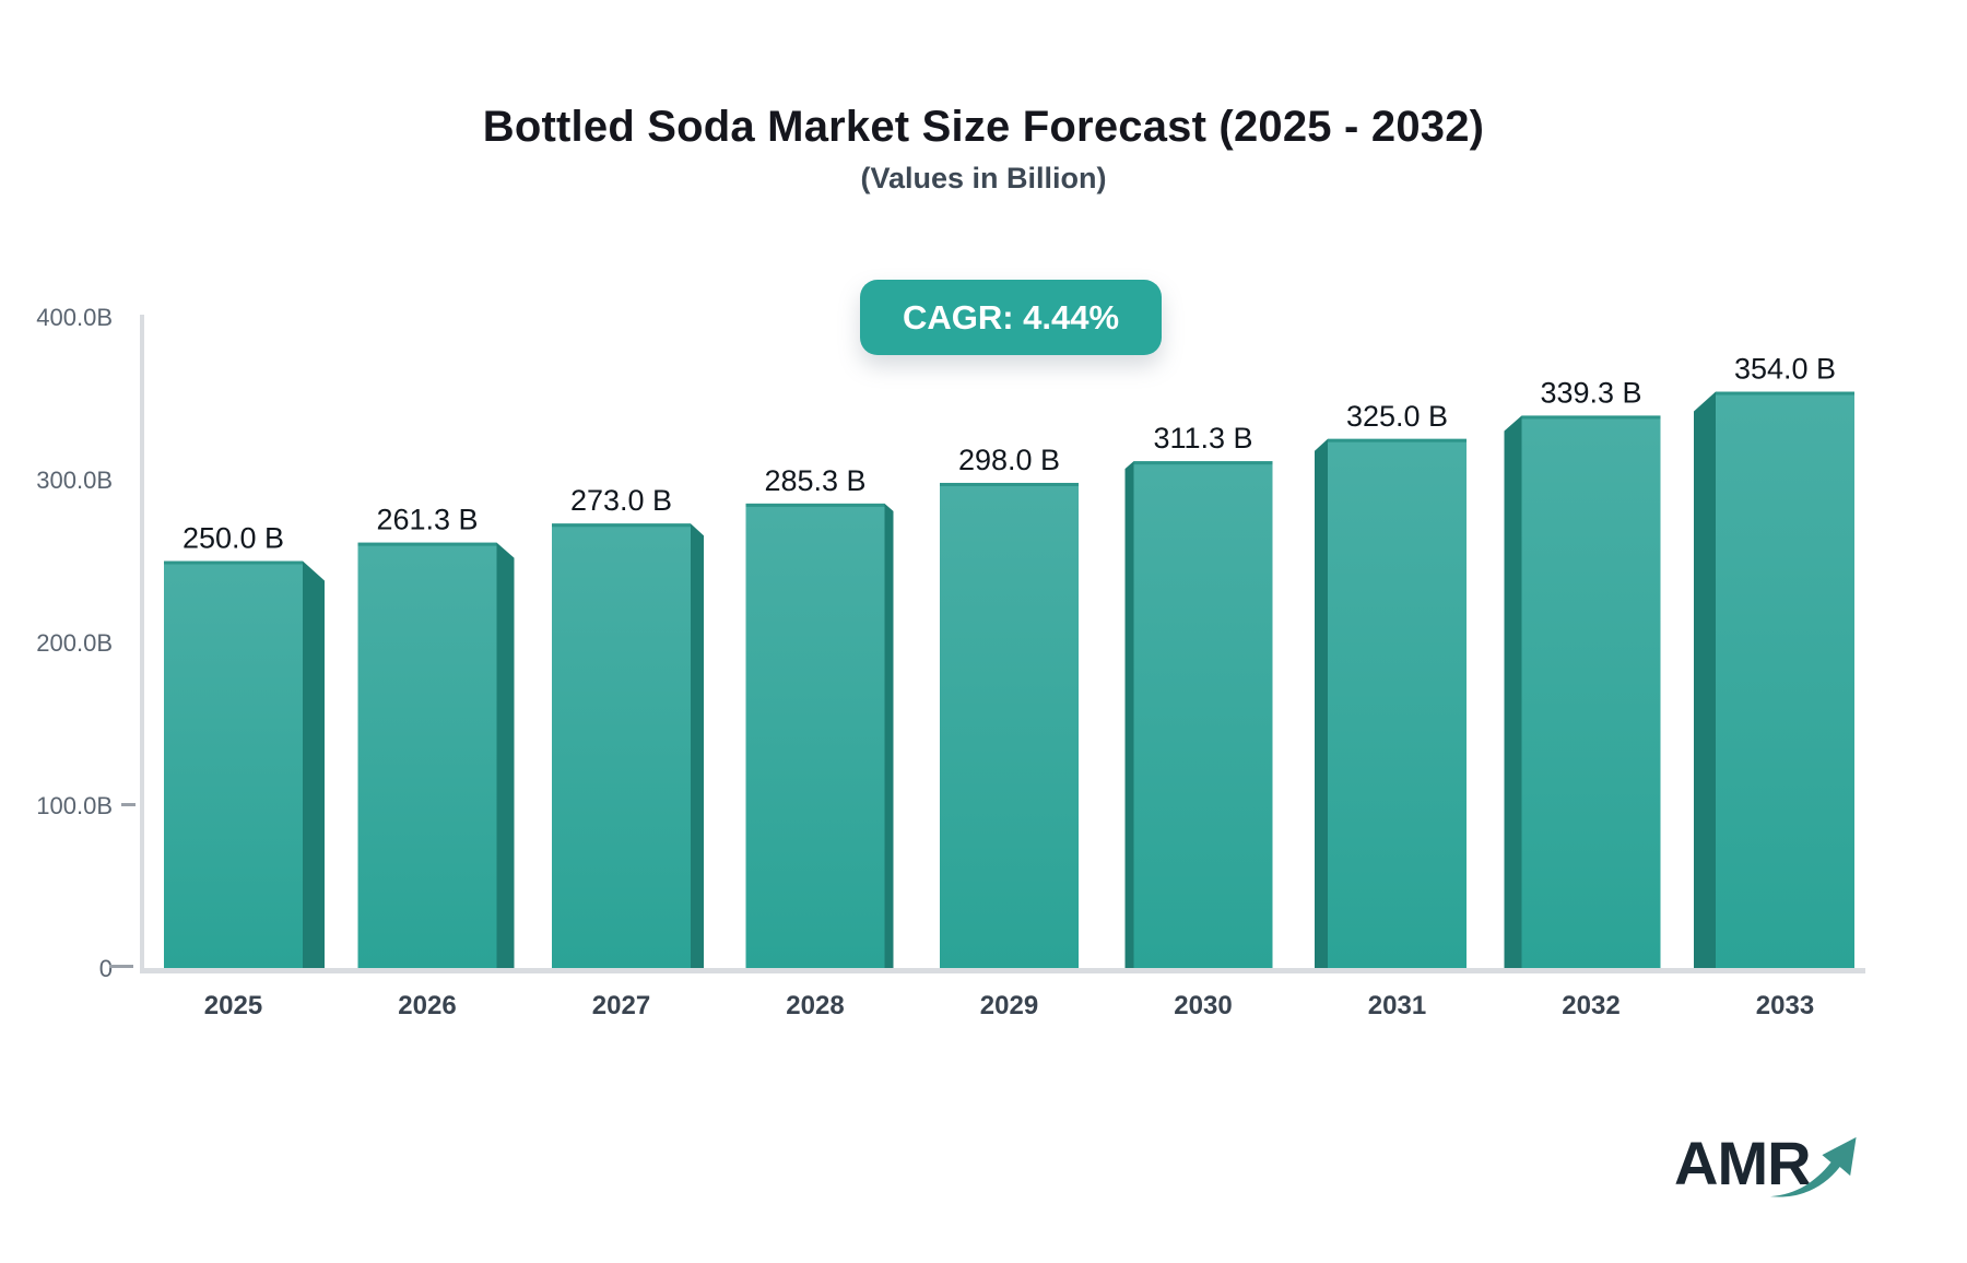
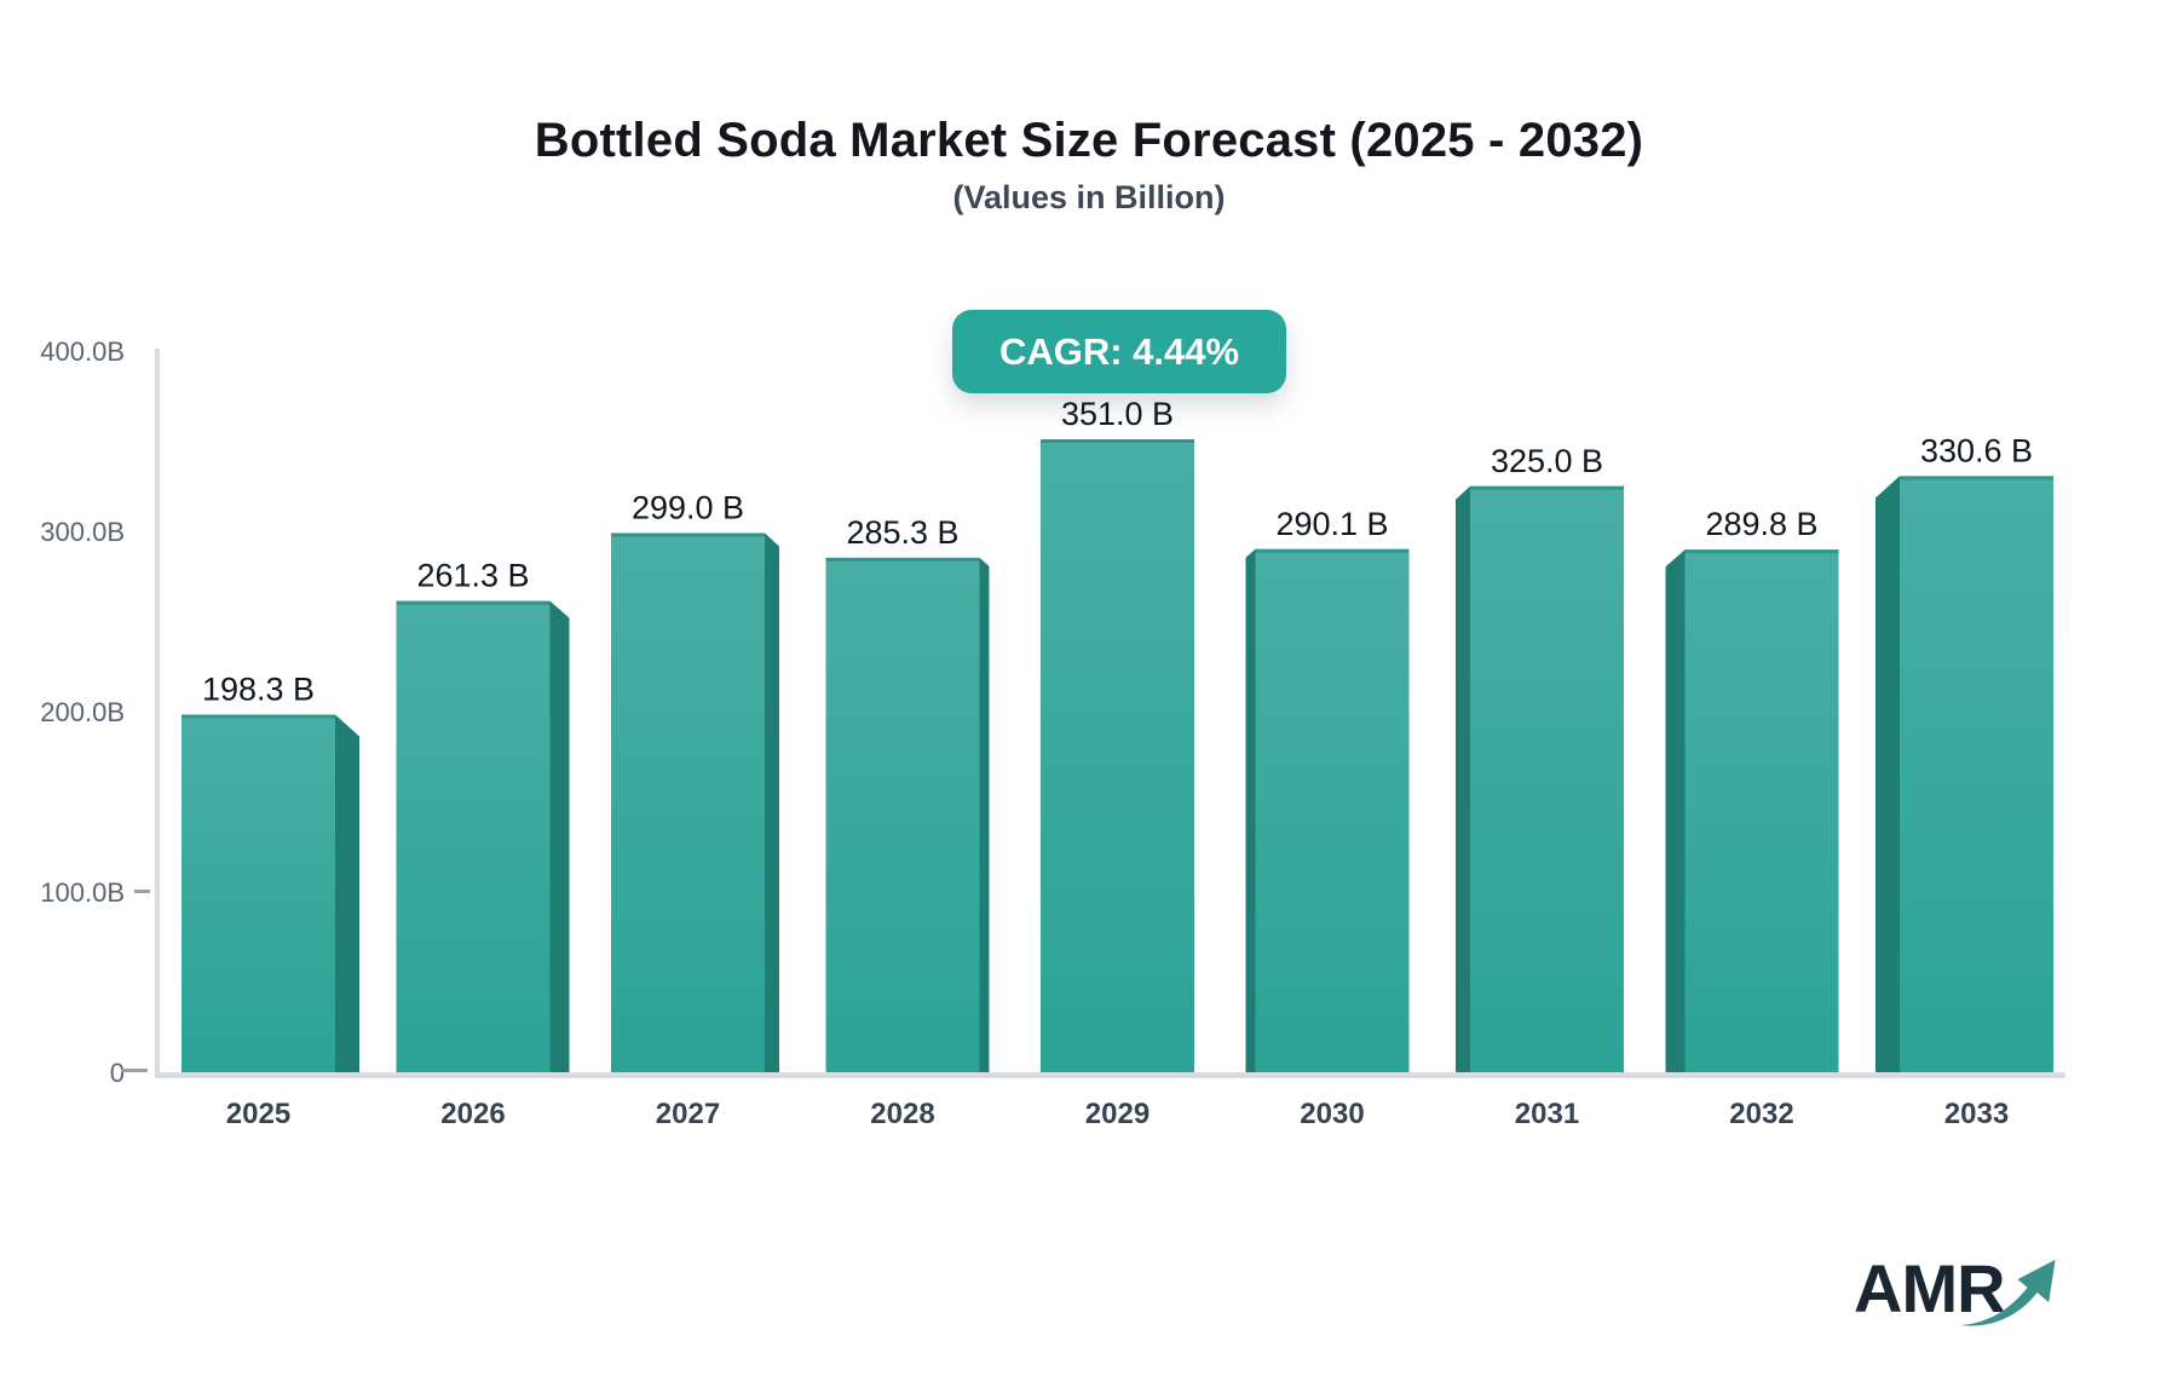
2025: 250.0 -> 198.3
2027: 273.0 -> 299.0
2029: 298.0 -> 351.0
2030: 311.3 -> 290.1
2032: 339.3 -> 289.8
2033: 354.0 -> 330.6
